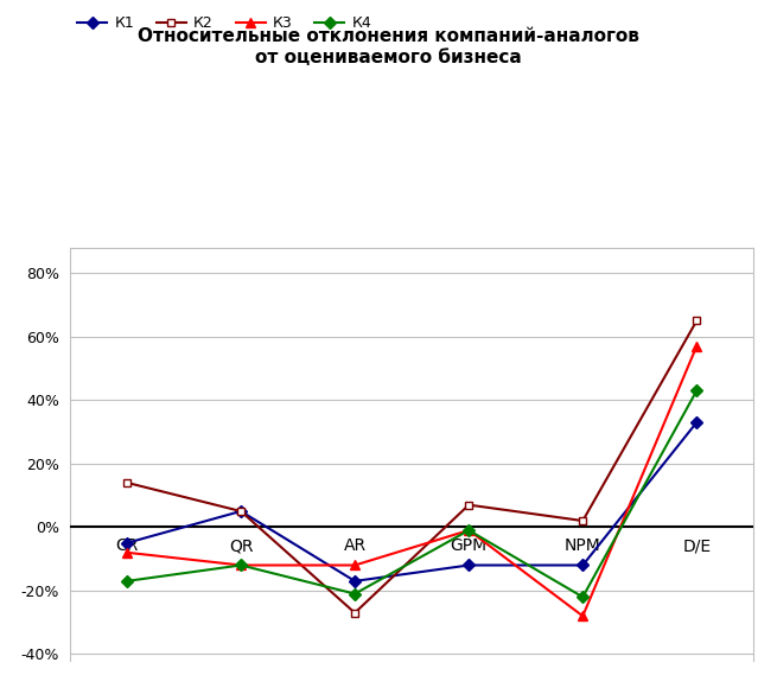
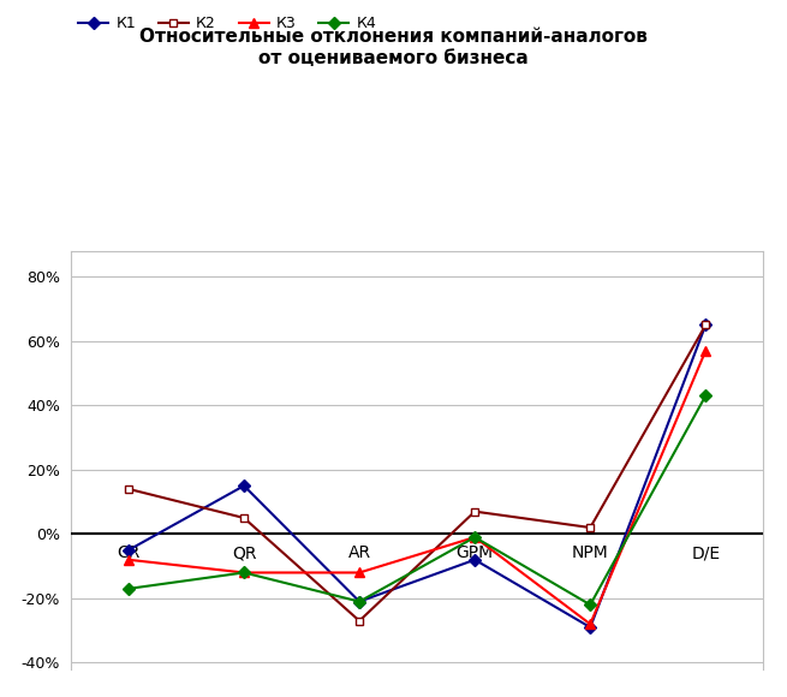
К1/QR: 5% -> 15%
К1/AR: -17% -> -21%
К1/GPM: -12% -> -8%
К1/NPM: -12% -> -29%
К1/D/E: 33% -> 65%
